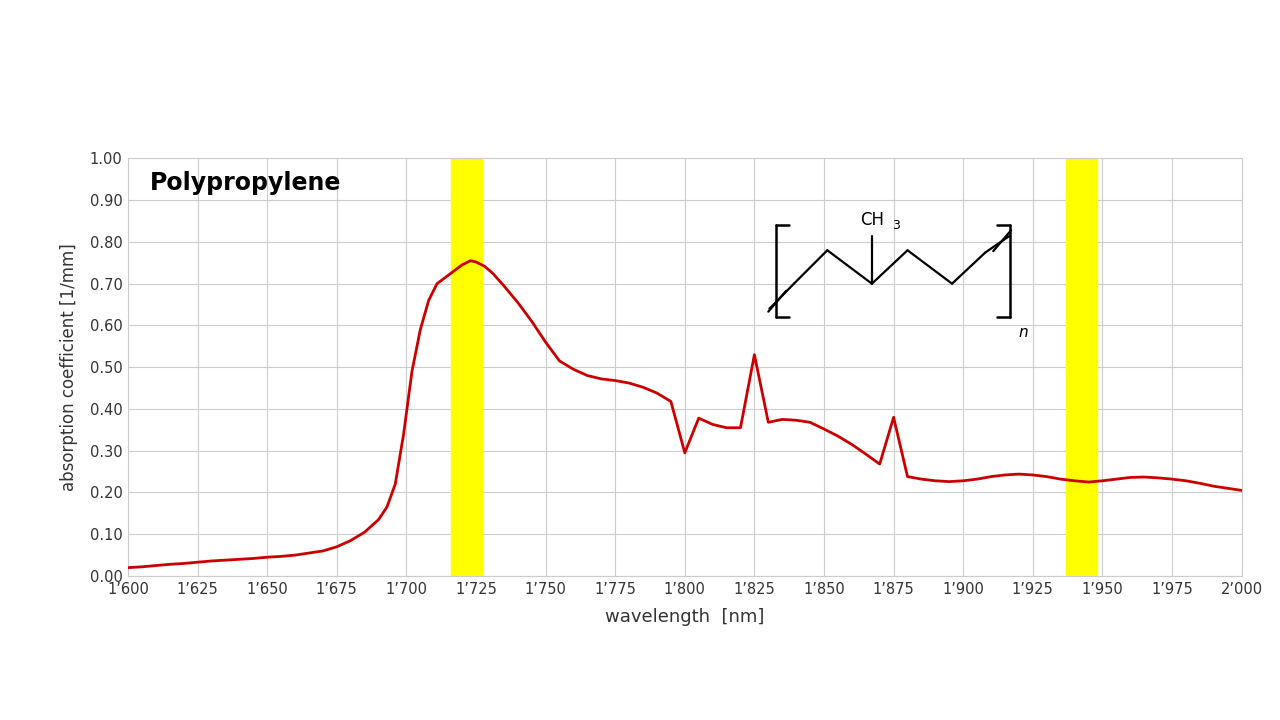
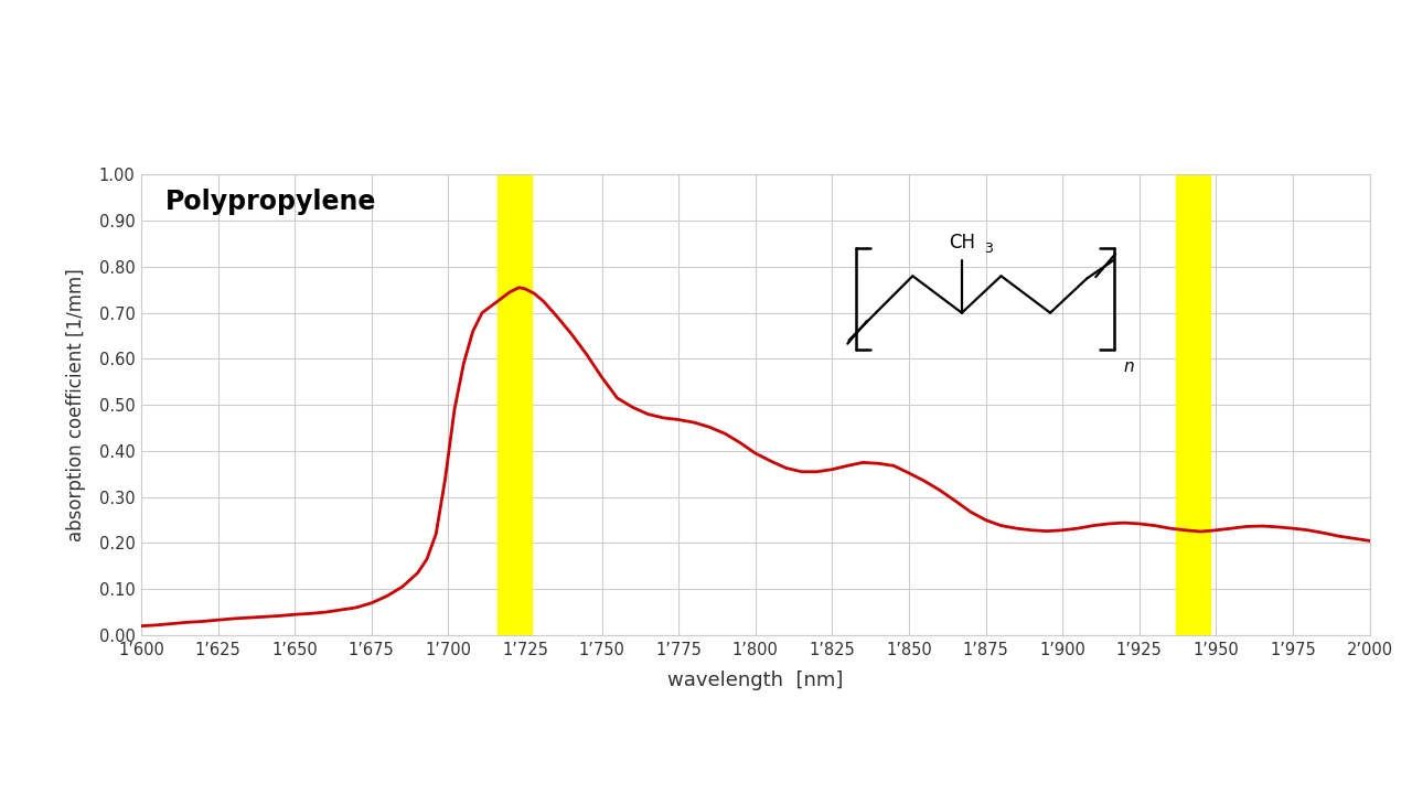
1’800: 0.295 -> 0.395
1’825: 0.530 -> 0.360
1’875: 0.380 -> 0.250
